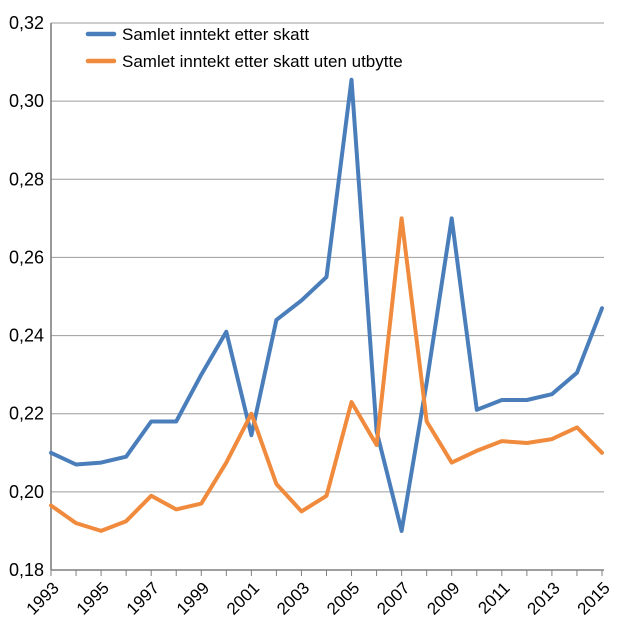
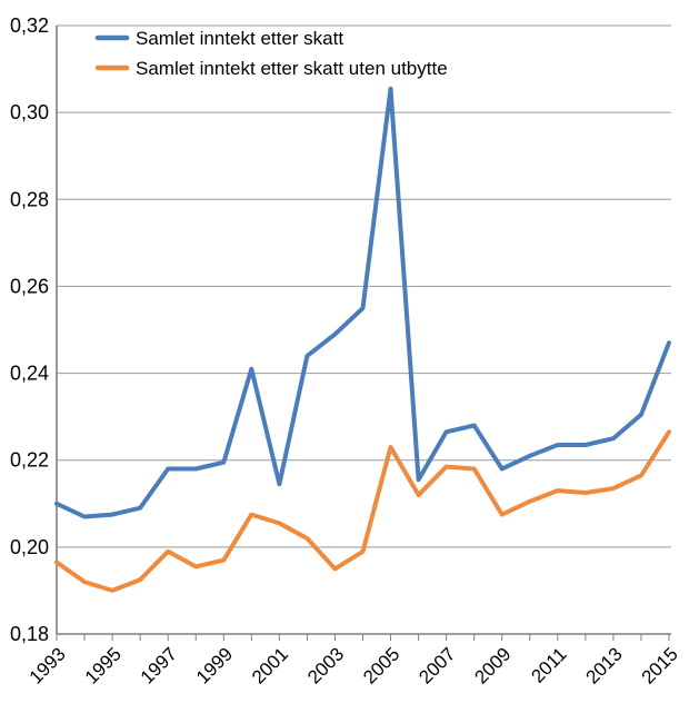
Samlet inntekt etter skatt/1999: 0,23 -> 0,22
Samlet inntekt etter skatt uten utbytte/2001: 0,22 -> 0,21
Samlet inntekt etter skatt/2007: 0,19 -> 0,23
Samlet inntekt etter skatt uten utbytte/2007: 0,27 -> 0,22
Samlet inntekt etter skatt/2009: 0,27 -> 0,22
Samlet inntekt etter skatt uten utbytte/2015: 0,21 -> 0,23
